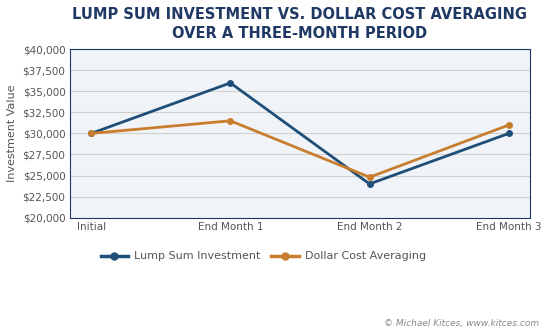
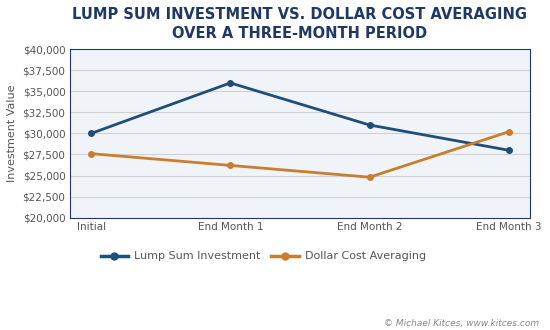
Dollar Cost Averaging/Initial: $30,000 -> $27,600
Dollar Cost Averaging/End Month 1: $31,500 -> $26,200
Lump Sum Investment/End Month 2: $24,000 -> $31,000
Lump Sum Investment/End Month 3: $30,000 -> $28,000
Dollar Cost Averaging/End Month 3: $31,000 -> $30,200
